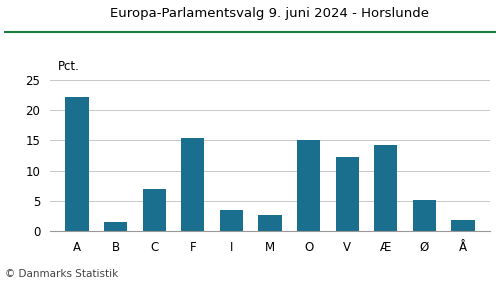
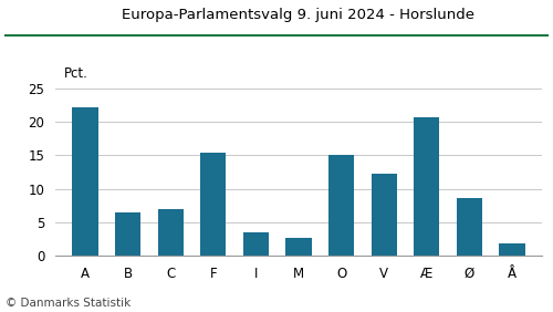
B: 1.6 -> 6.4
Æ: 14.3 -> 20.6
Ø: 5.2 -> 8.6
